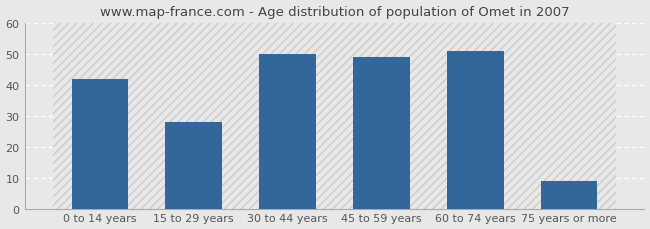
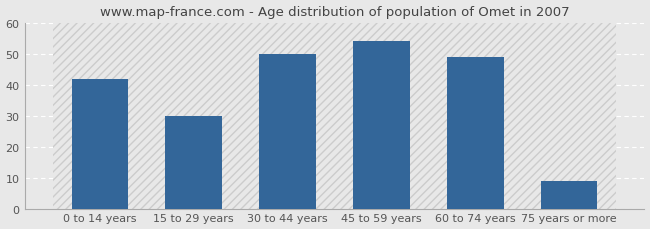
15 to 29 years: 28 -> 30
45 to 59 years: 49 -> 54
60 to 74 years: 51 -> 49
